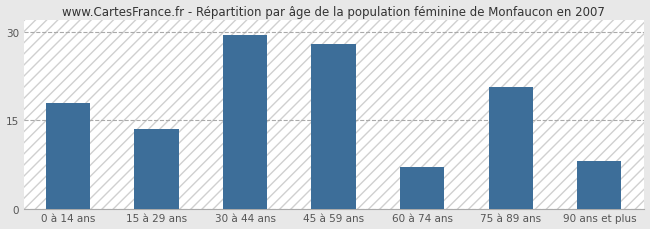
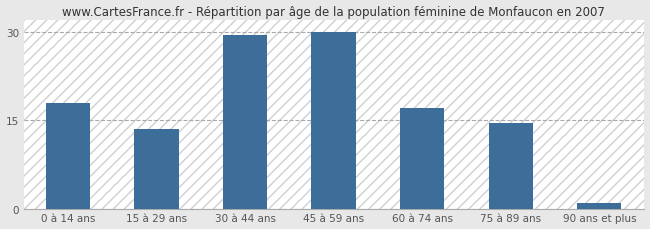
45 à 59 ans: 28.0 -> 30.0
60 à 74 ans: 7.0 -> 17.0
75 à 89 ans: 20.6 -> 14.5
90 ans et plus: 8.0 -> 1.0
